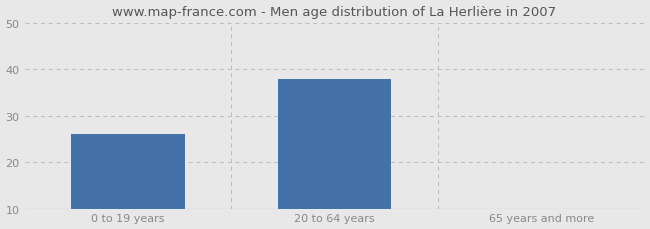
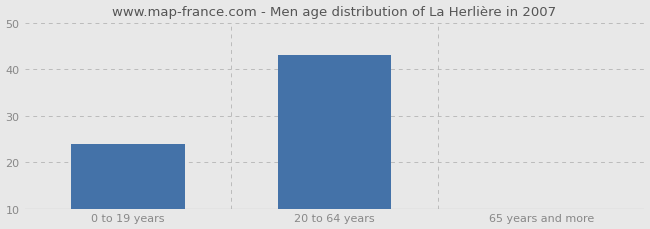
0 to 19 years: 26 -> 24
20 to 64 years: 38 -> 43
